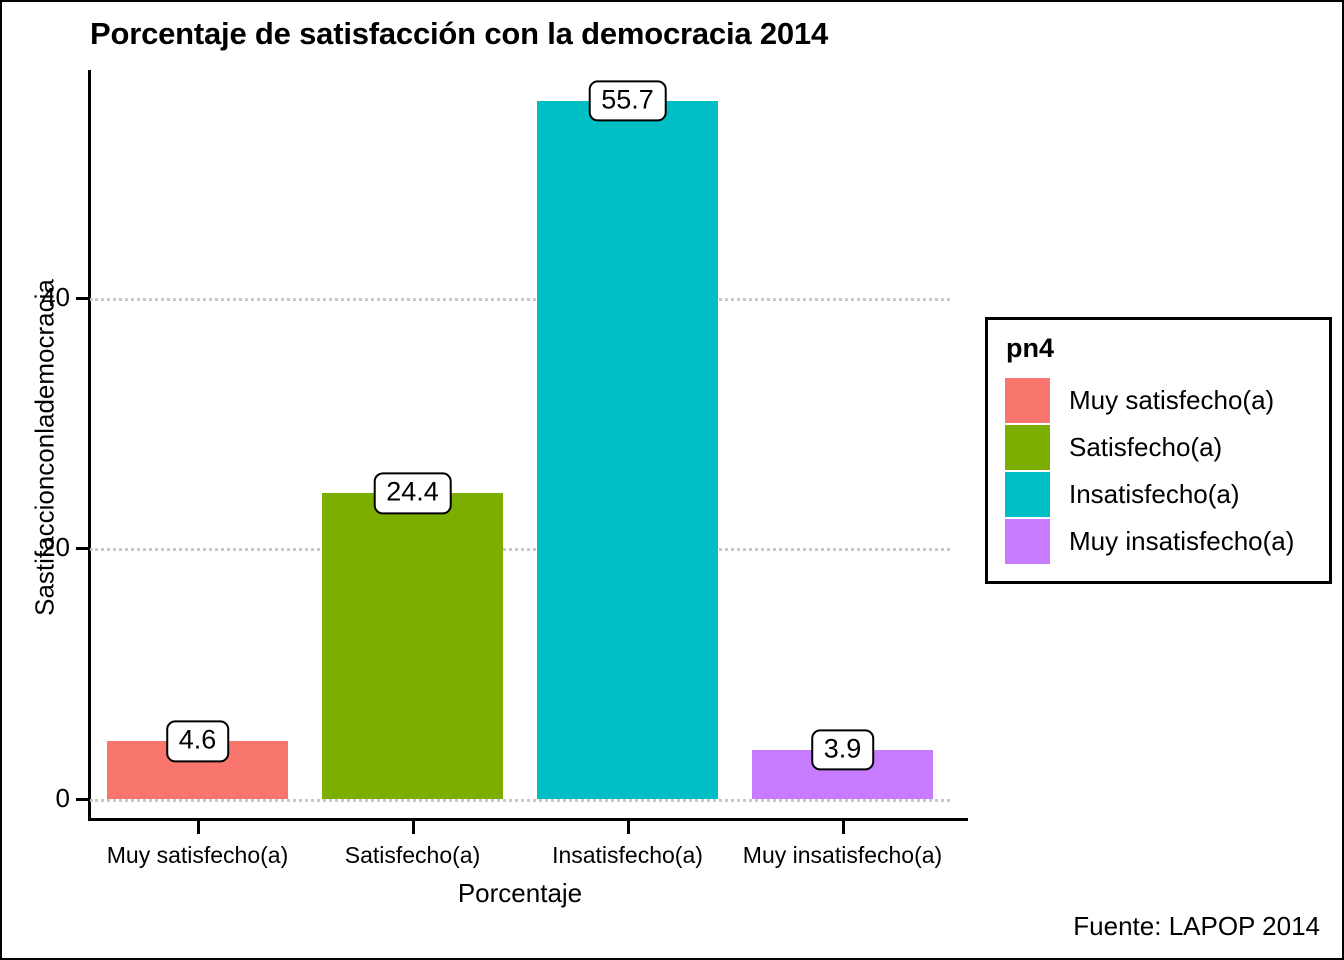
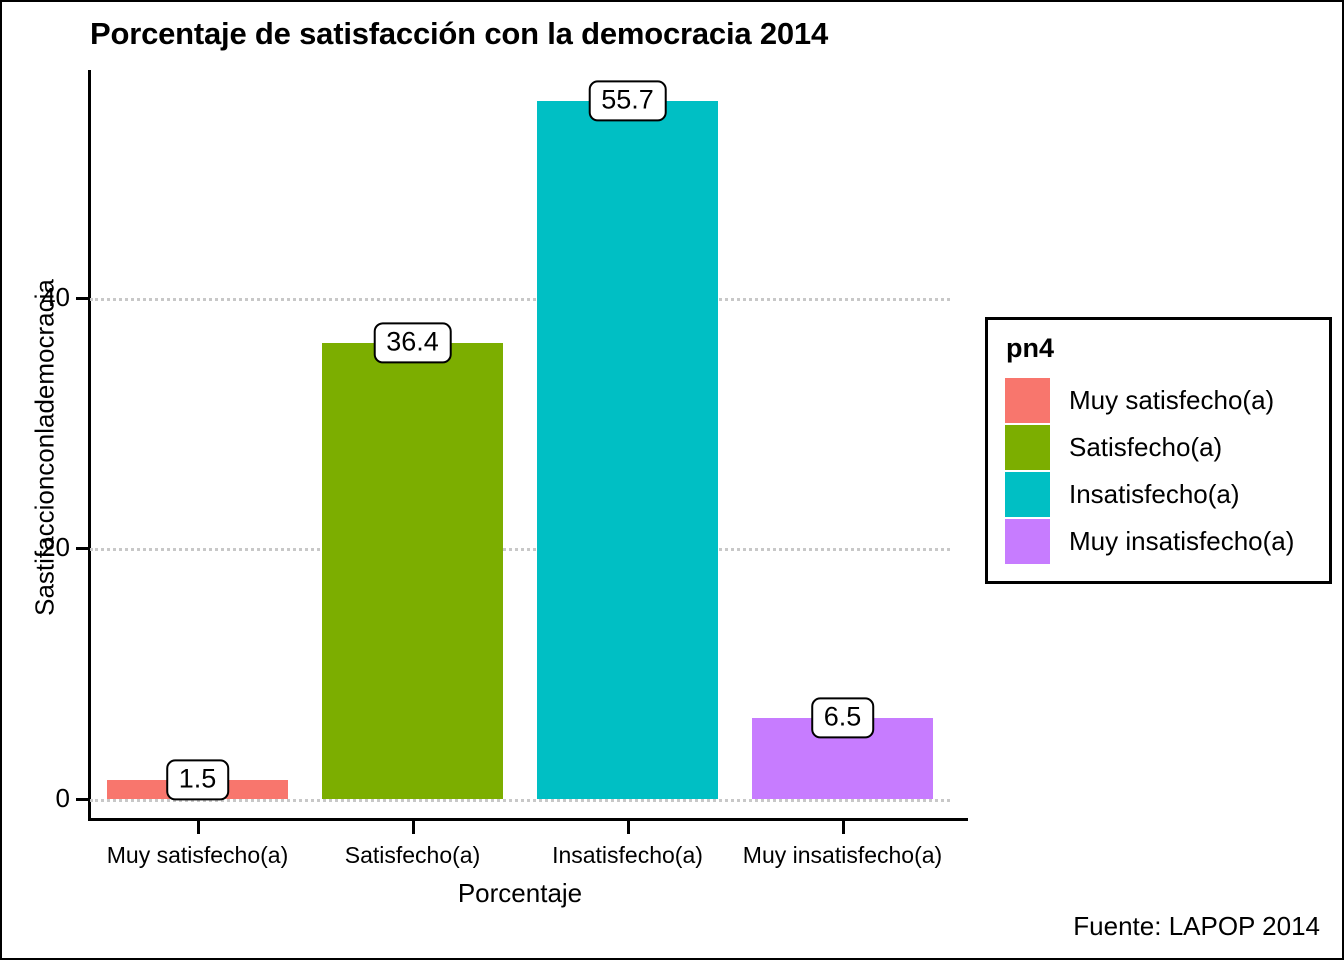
Muy satisfecho(a): 4.6 -> 1.5
Satisfecho(a): 24.4 -> 36.4
Muy insatisfecho(a): 3.9 -> 6.5
